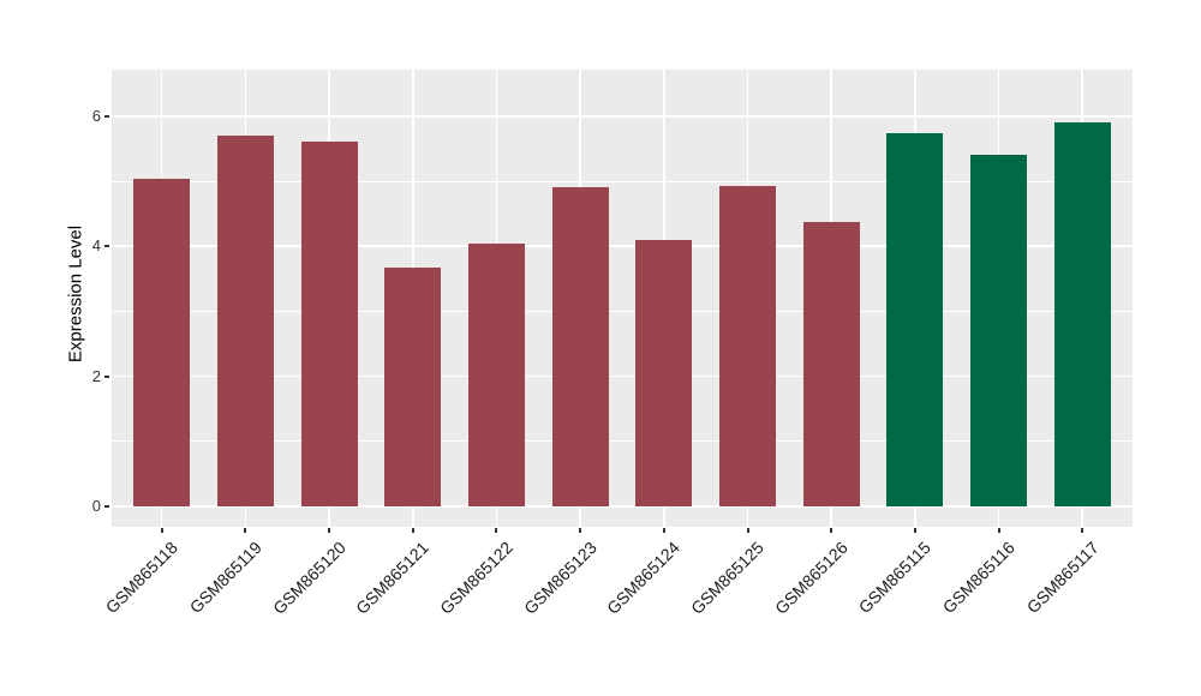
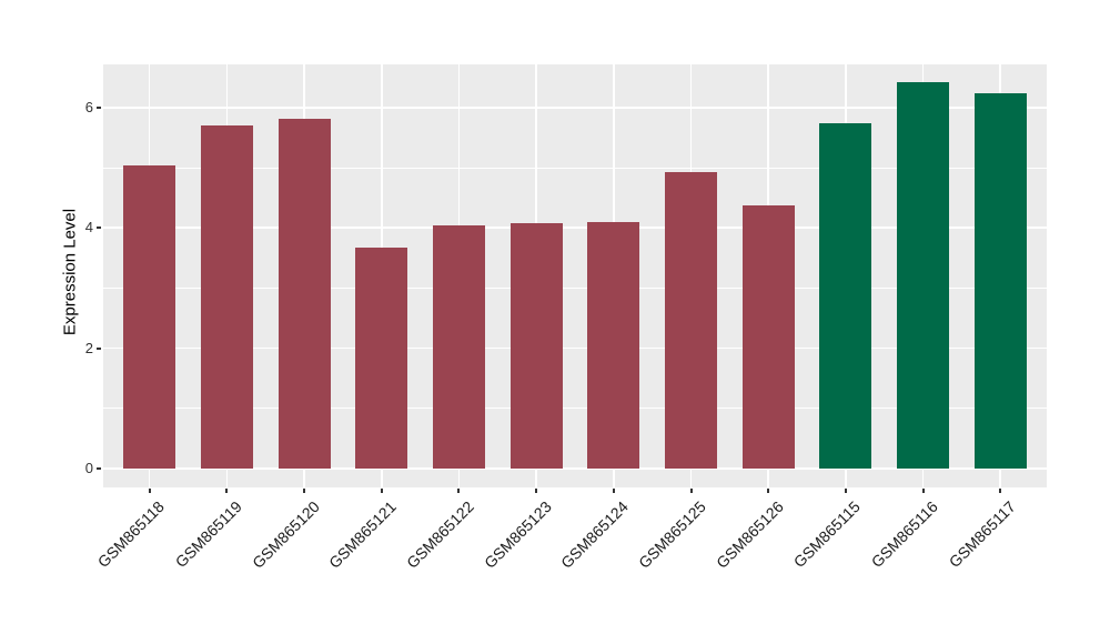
GSM865120: 5.6 -> 5.8
GSM865123: 4.9 -> 4.1
GSM865116: 5.4 -> 6.4
GSM865117: 5.9 -> 6.2
